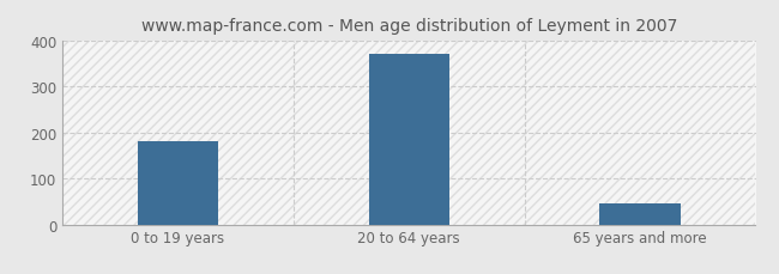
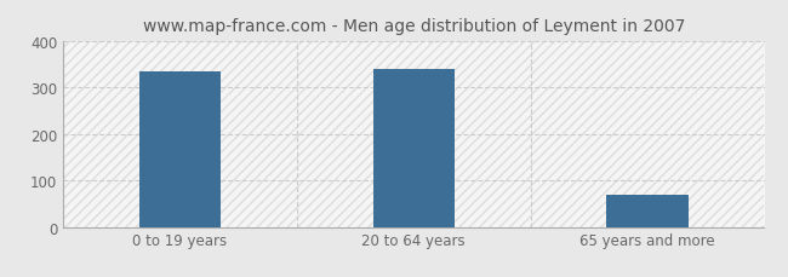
0 to 19 years: 181 -> 335
20 to 64 years: 370 -> 340
65 years and more: 46 -> 70
